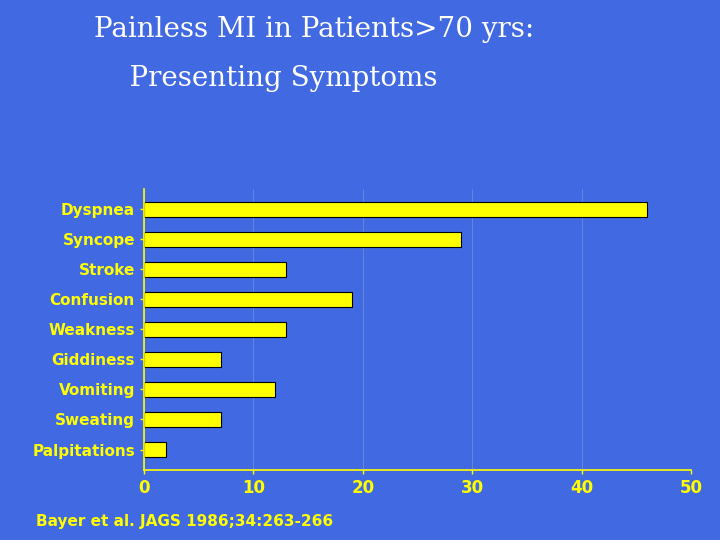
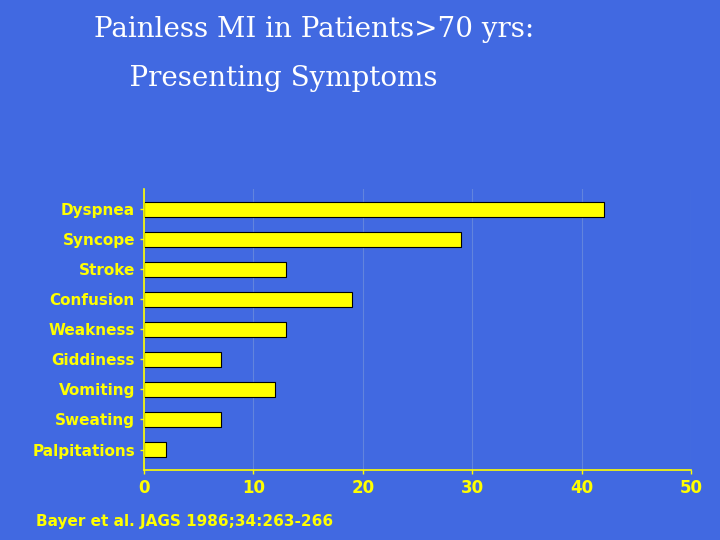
Dyspnea: 46 -> 42
